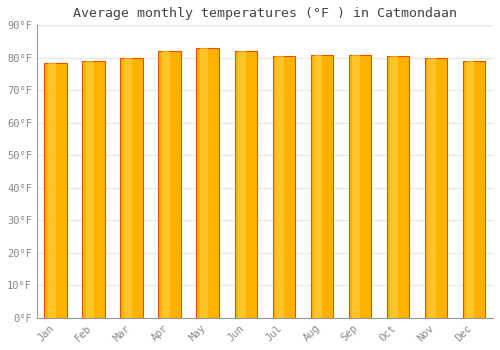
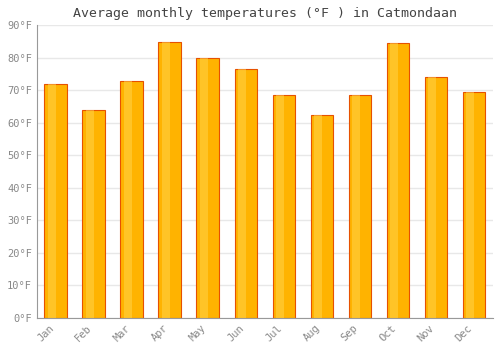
Jan: 78.5°F -> 72.0°F
Feb: 79.0°F -> 64.0°F
Mar: 80.0°F -> 73.0°F
Apr: 82.0°F -> 85.0°F
May: 83.0°F -> 80.0°F
Jun: 82.0°F -> 76.5°F
Jul: 80.5°F -> 68.5°F
Aug: 81.0°F -> 62.5°F
Sep: 81.0°F -> 68.5°F
Oct: 80.5°F -> 84.5°F
Nov: 80.0°F -> 74.0°F
Dec: 79.0°F -> 69.5°F
